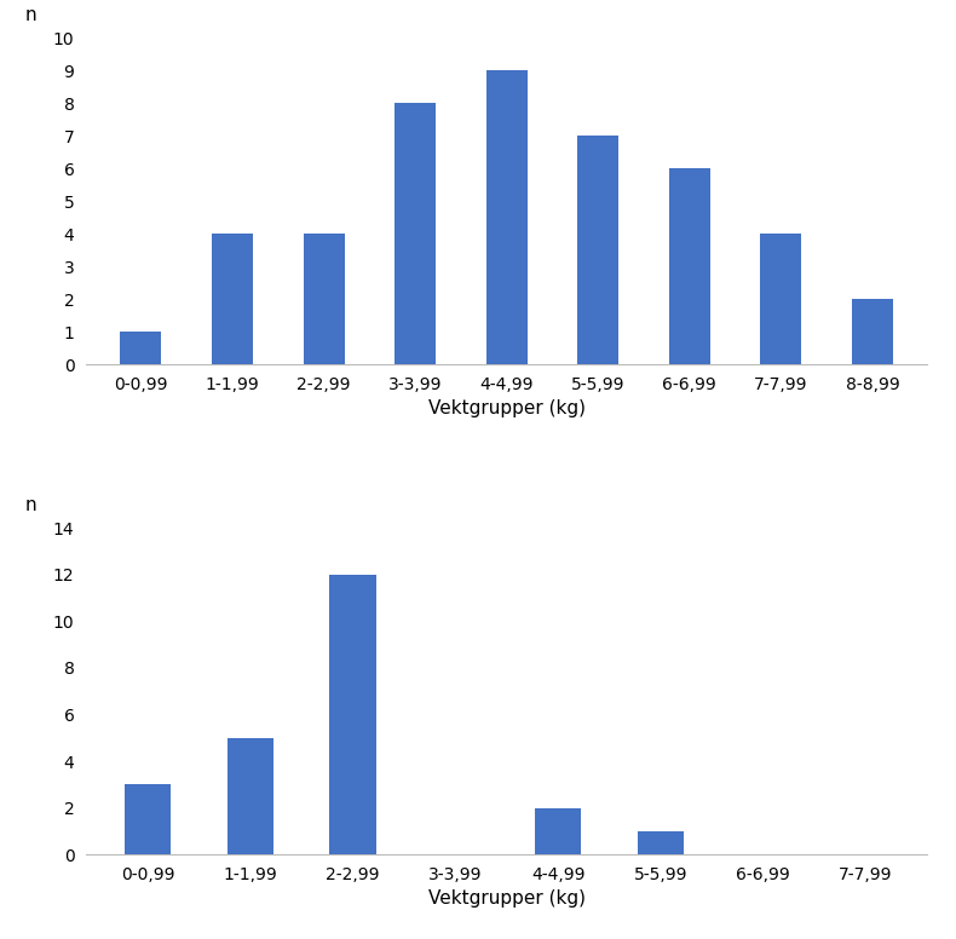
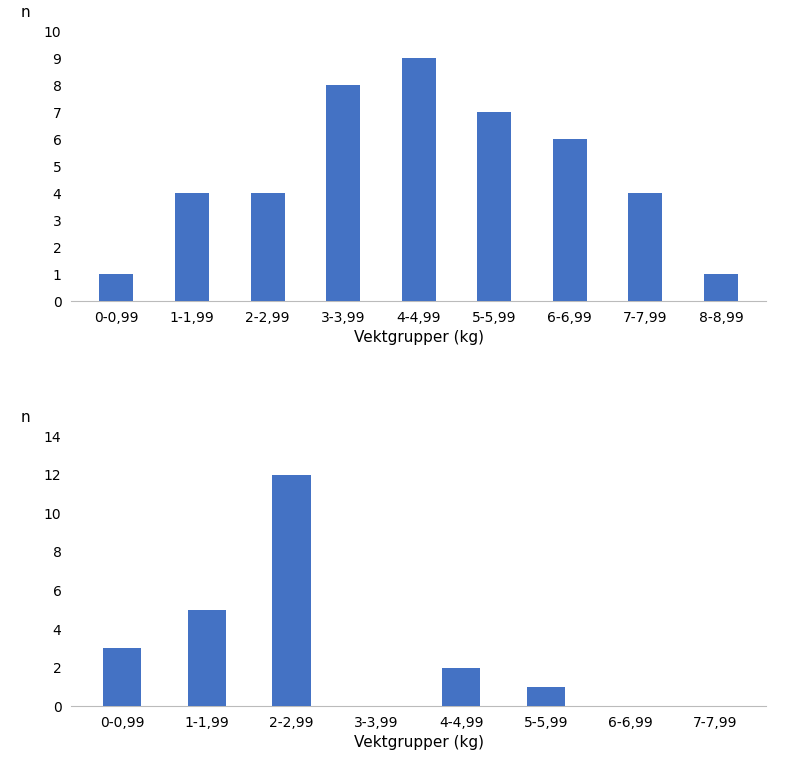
8-8,99: 2 -> 1
